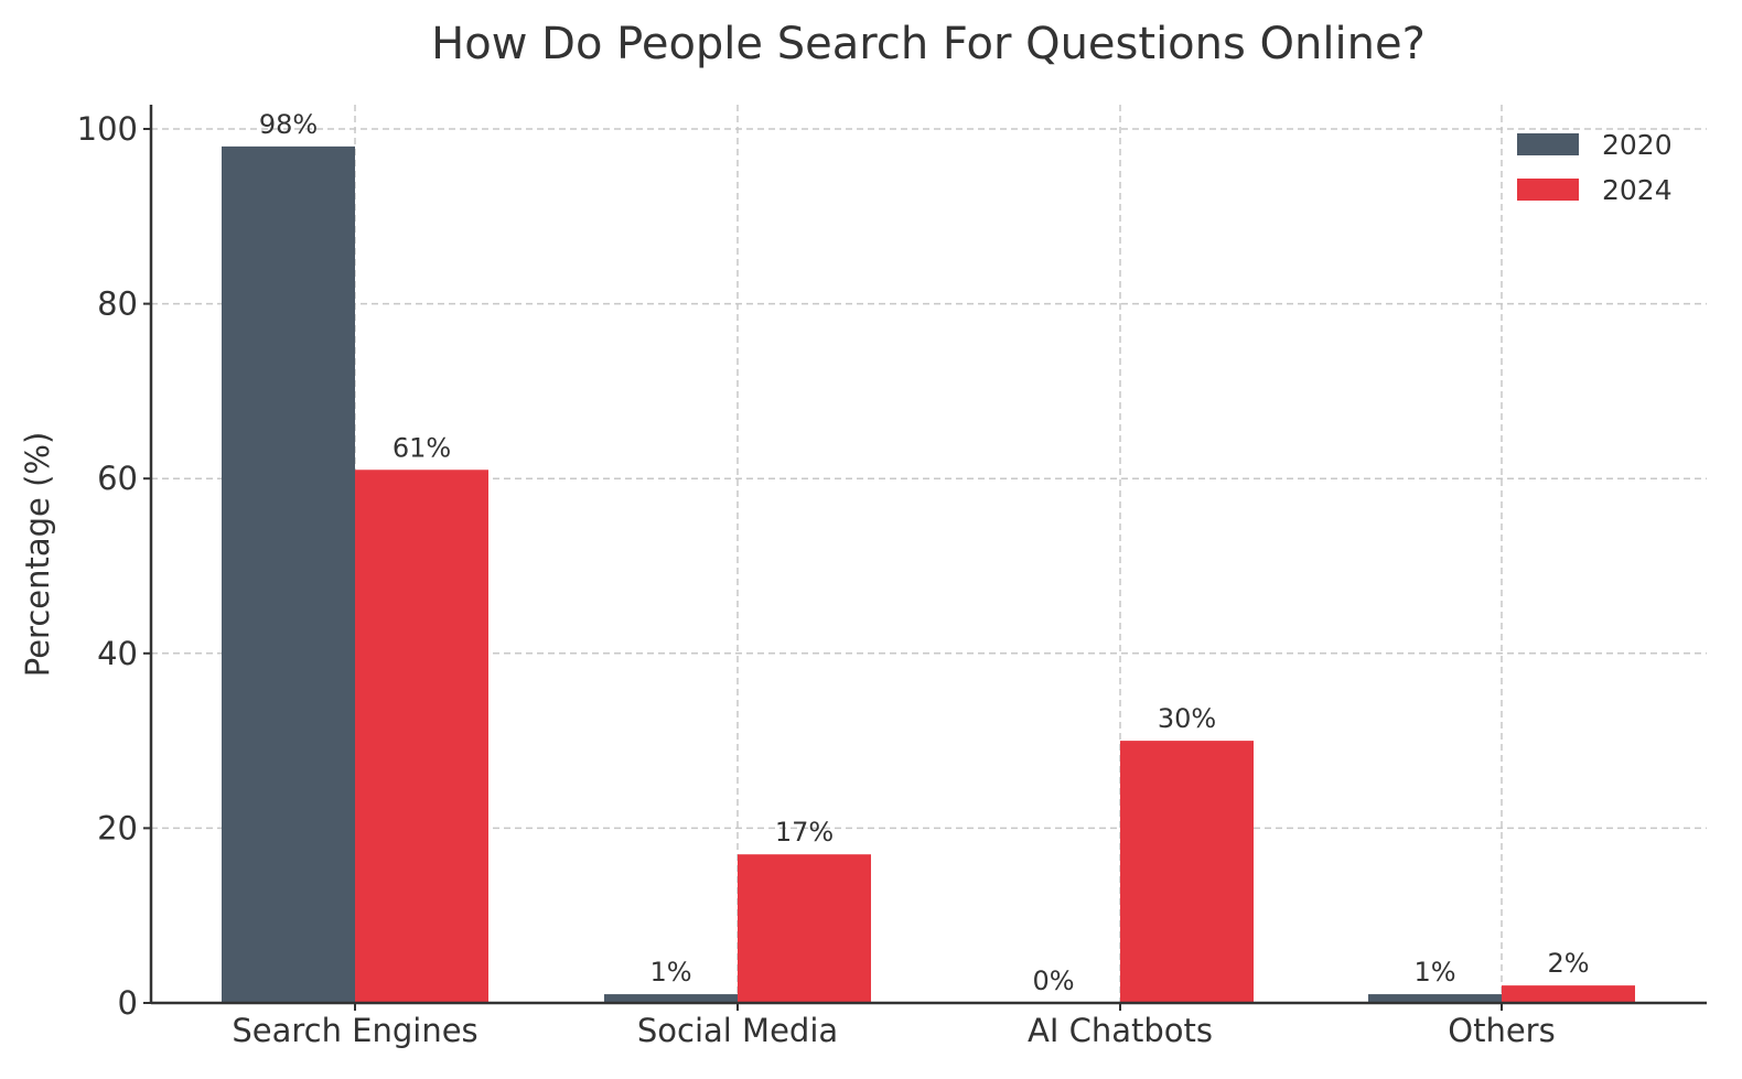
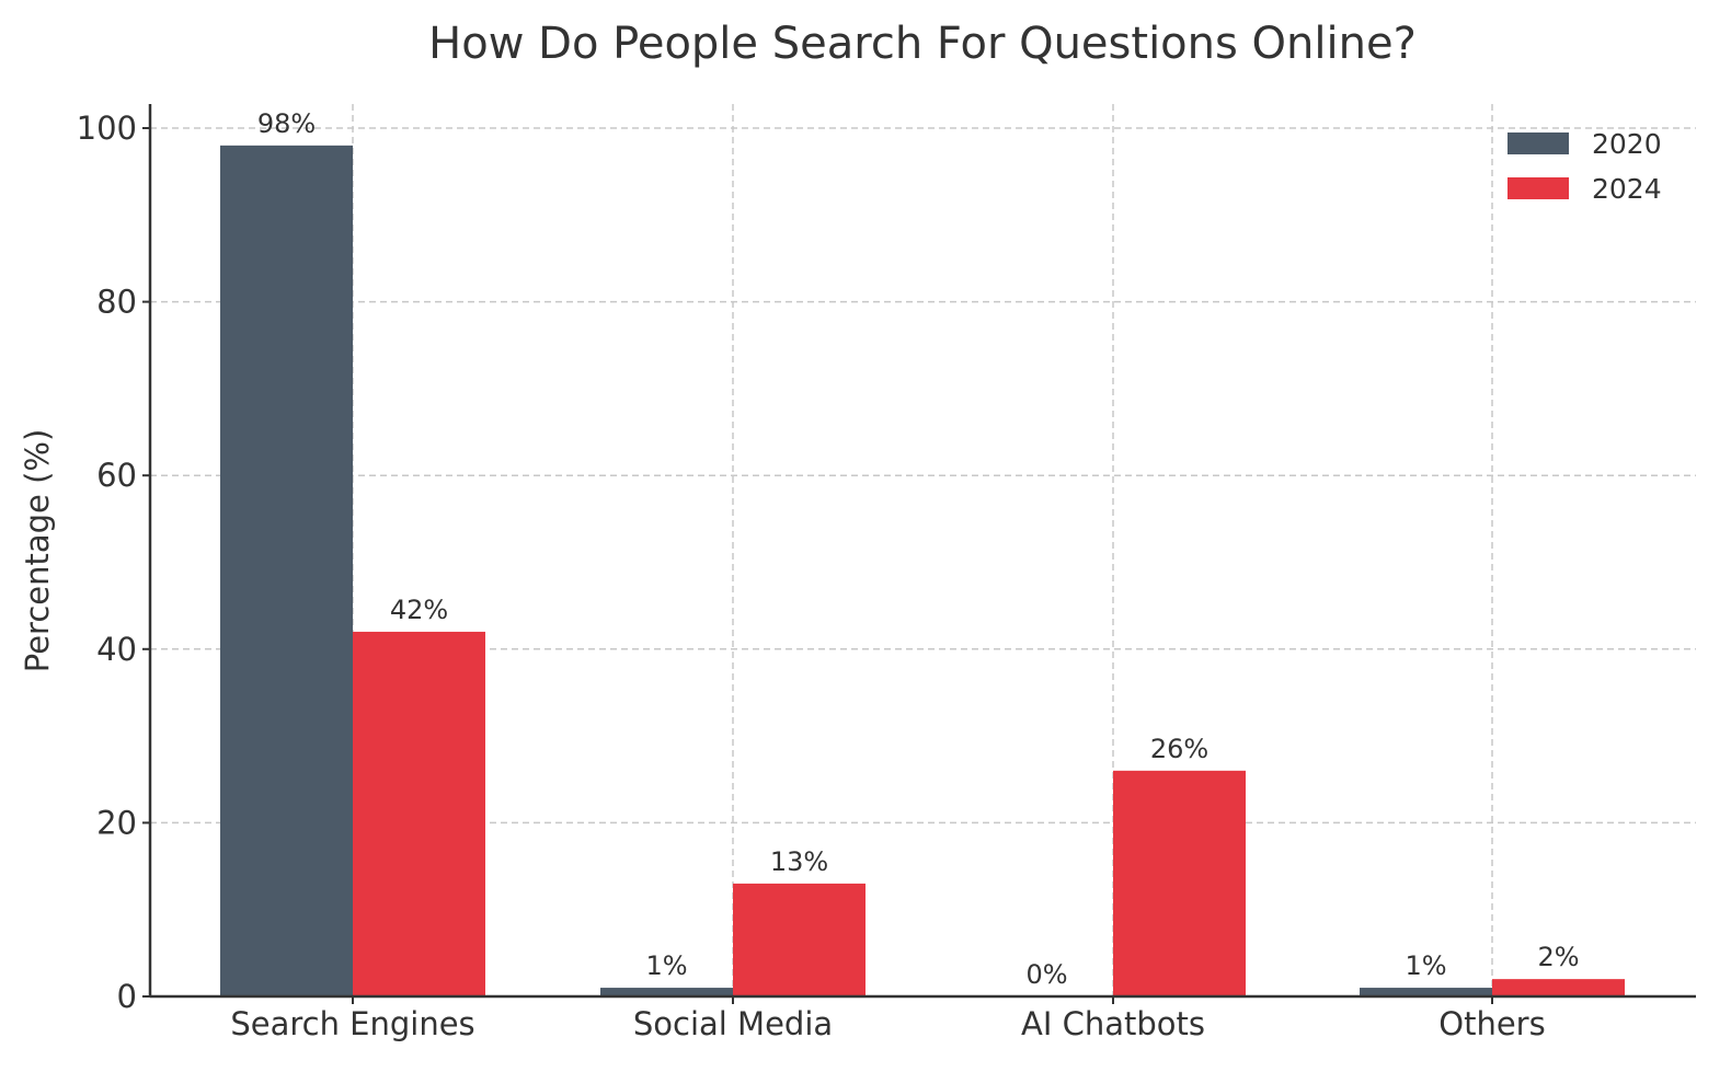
2024/Search Engines: 61% -> 42%
2024/Social Media: 17% -> 13%
2024/AI Chatbots: 30% -> 26%
